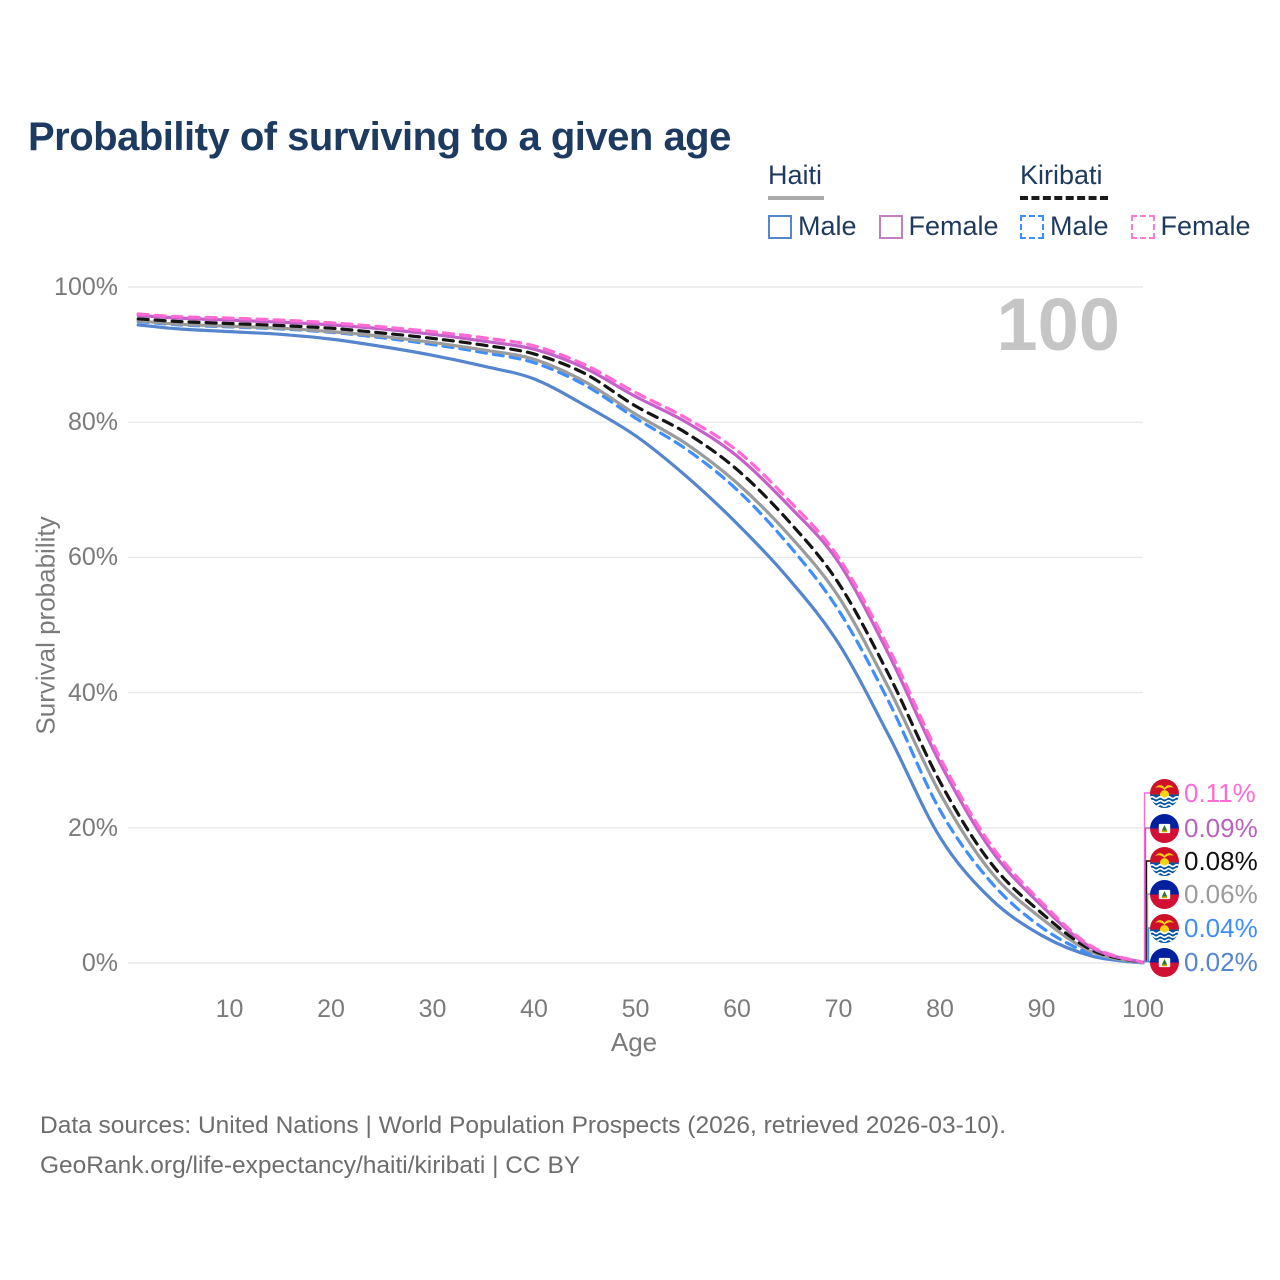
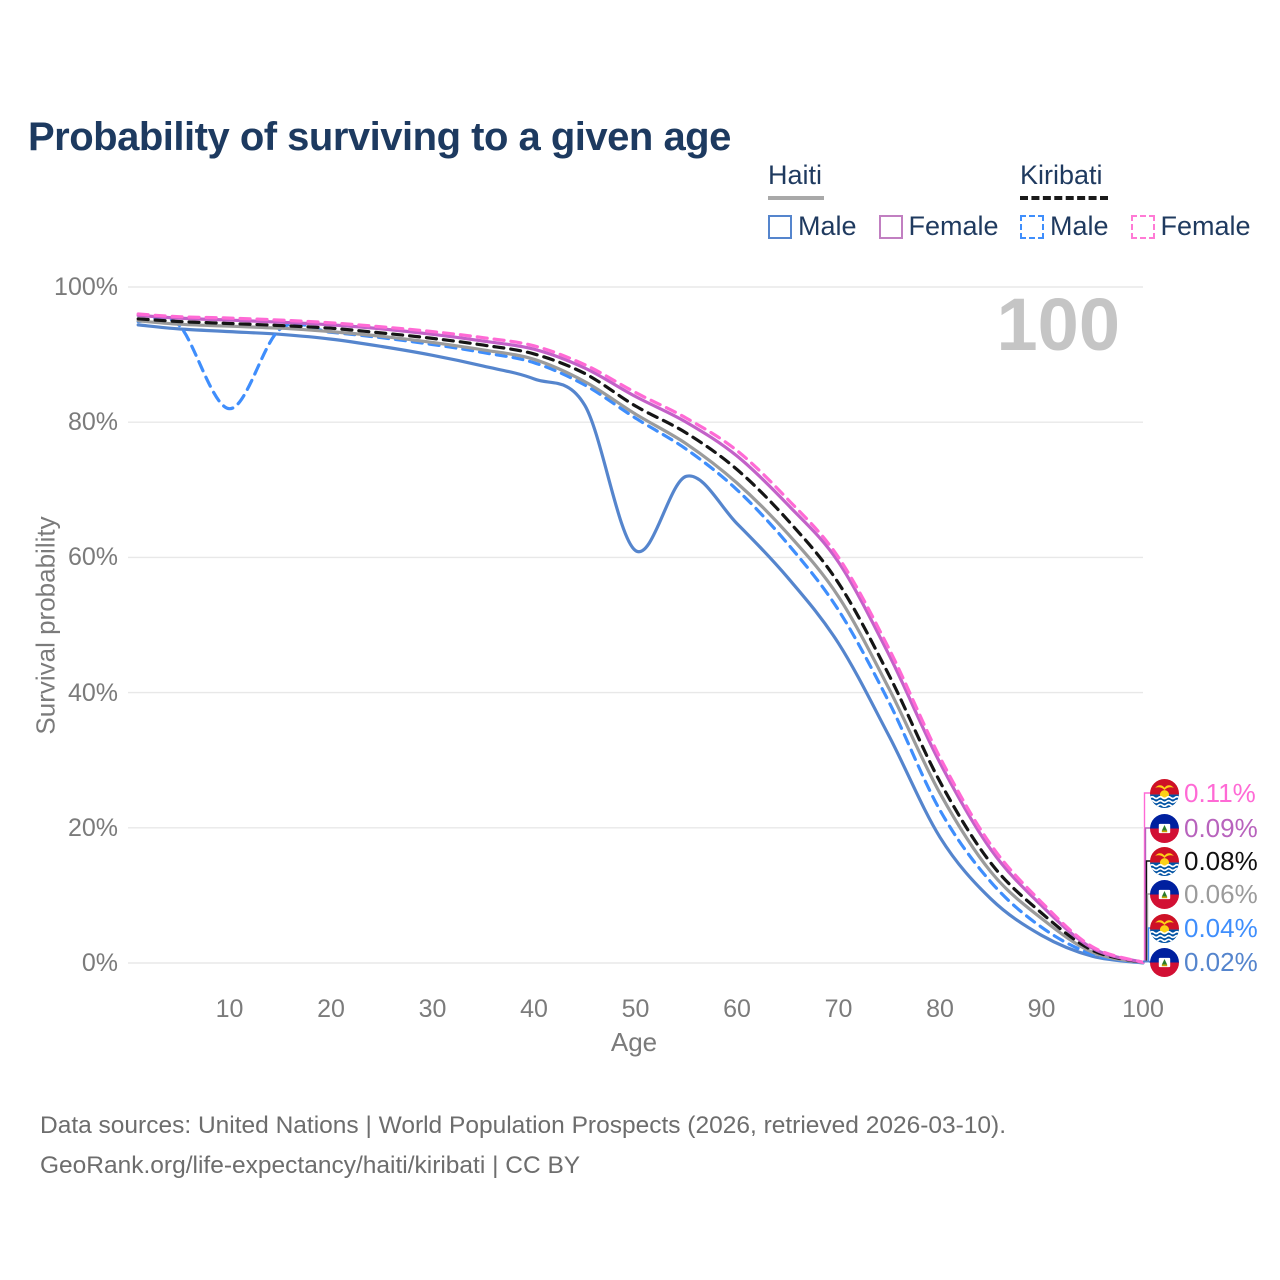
Kiribati Male/10: 94% -> 82%
Haiti Male/50: 78% -> 61%
